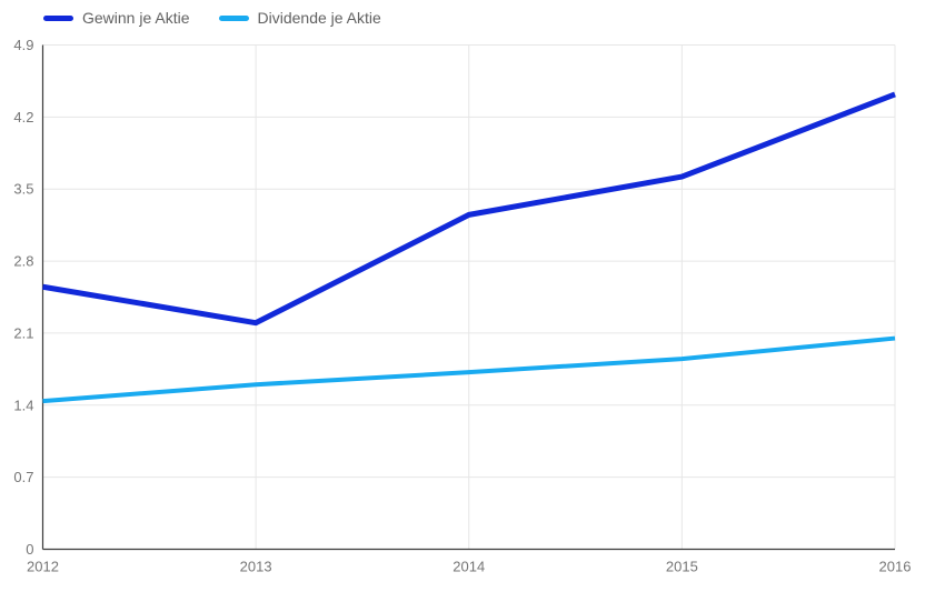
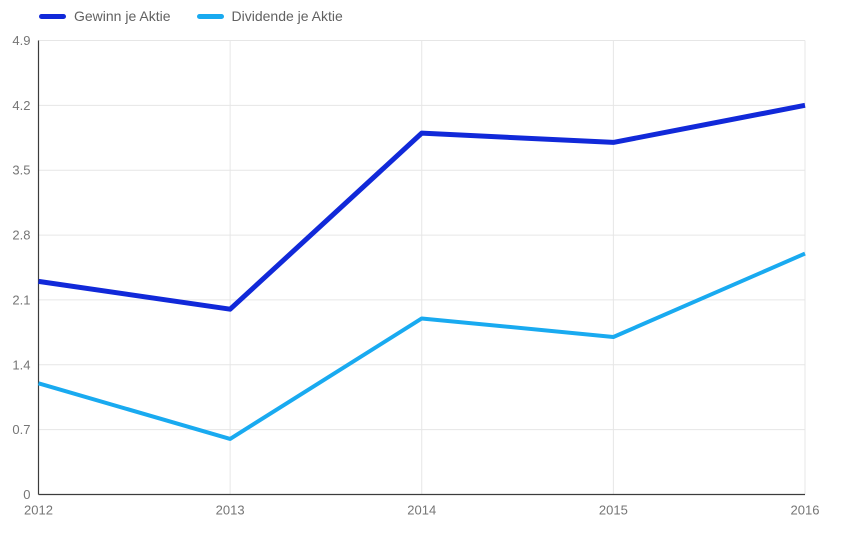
Gewinn je Aktie/2012: 2.5 -> 2.3
Dividende je Aktie/2012: 1.4 -> 1.2
Gewinn je Aktie/2013: 2.2 -> 2.0
Dividende je Aktie/2013: 1.6 -> 0.6
Gewinn je Aktie/2014: 3.2 -> 3.9
Dividende je Aktie/2014: 1.7 -> 1.9
Gewinn je Aktie/2015: 3.6 -> 3.8
Dividende je Aktie/2015: 1.9 -> 1.7
Gewinn je Aktie/2016: 4.4 -> 4.2
Dividende je Aktie/2016: 2.0 -> 2.6
